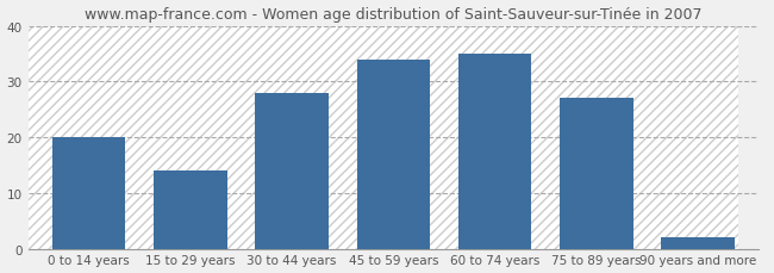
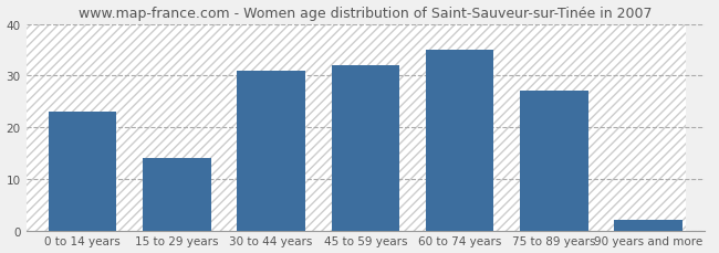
0 to 14 years: 20 -> 23
30 to 44 years: 28 -> 31
45 to 59 years: 34 -> 32
